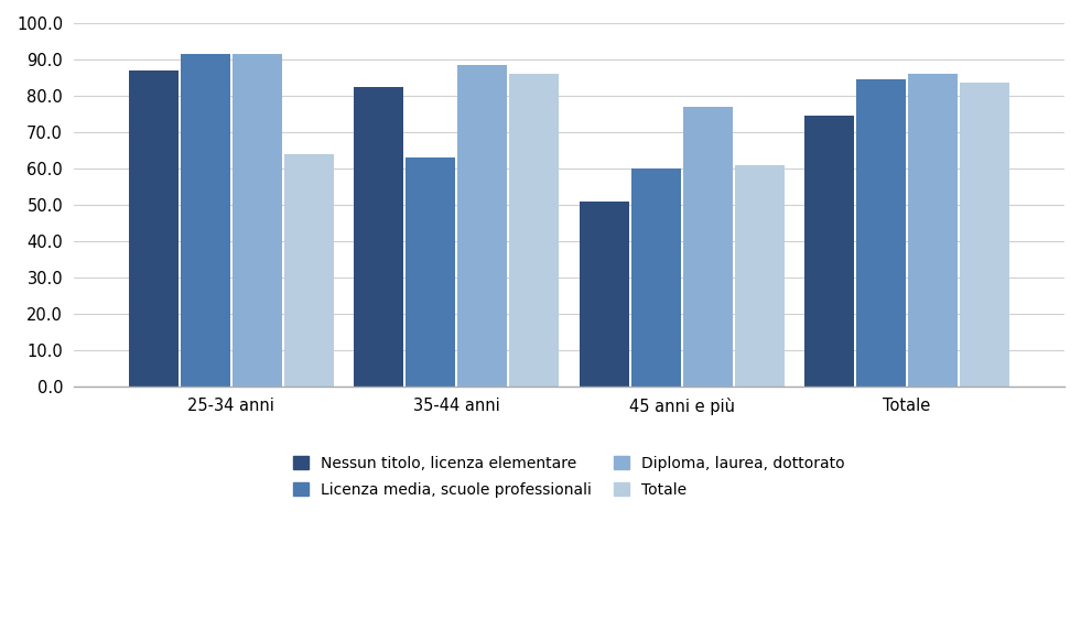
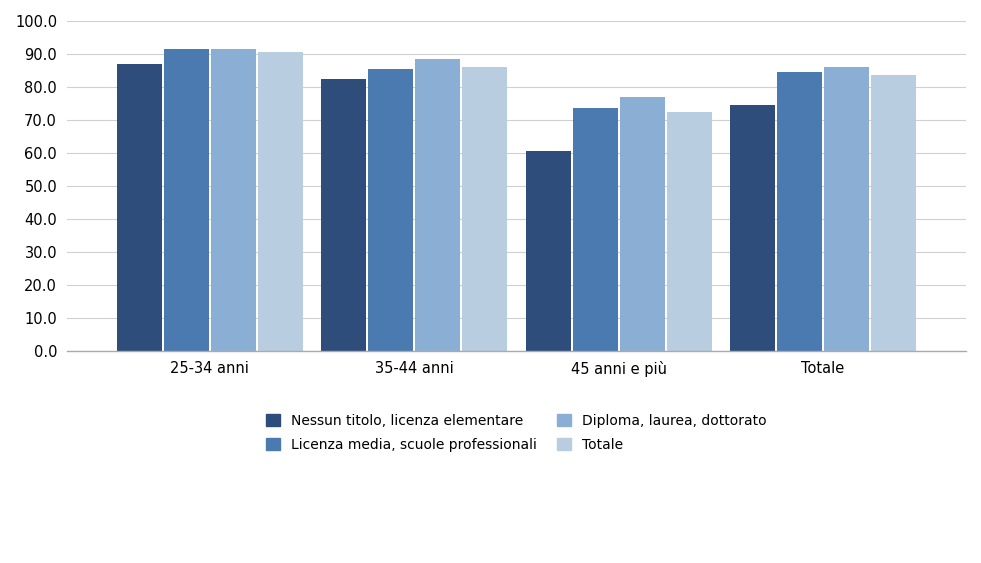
Totale/25-34 anni: 64.0 -> 90.5
Licenza media, scuole professionali/35-44 anni: 63.0 -> 85.5
Nessun titolo, licenza elementare/45 anni e più: 51.0 -> 60.5
Licenza media, scuole professionali/45 anni e più: 60.0 -> 73.5
Totale/45 anni e più: 61.0 -> 72.5
